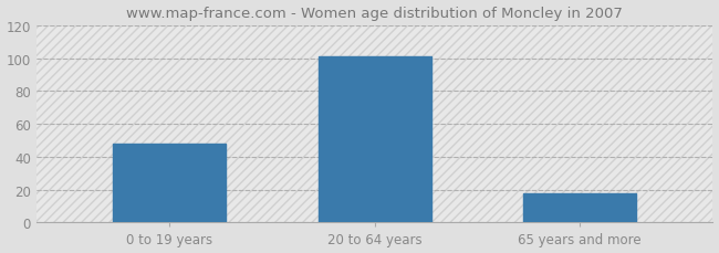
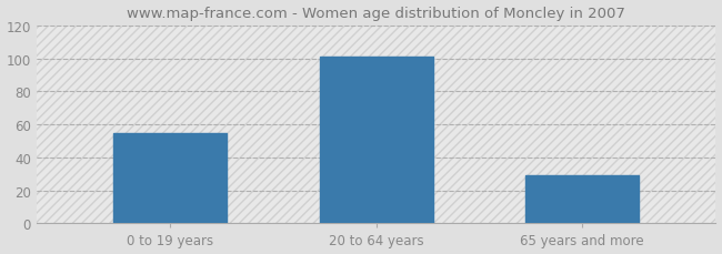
0 to 19 years: 48 -> 55
65 years and more: 18 -> 29
